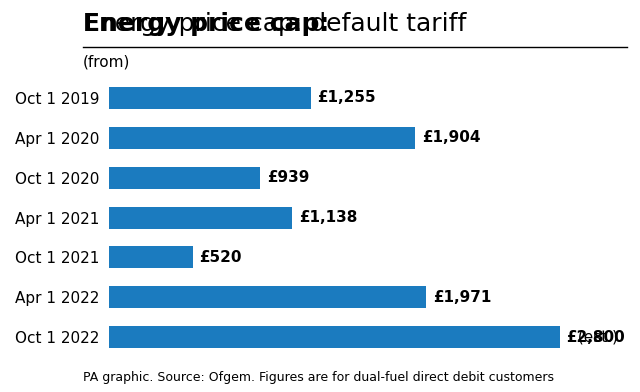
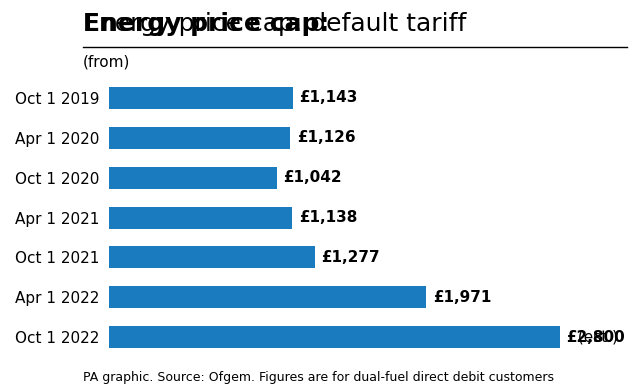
Oct 1 2019: £1,255 -> £1,143
Apr 1 2020: £1,904 -> £1,126
Oct 1 2020: £939 -> £1,042
Oct 1 2021: £520 -> £1,277
